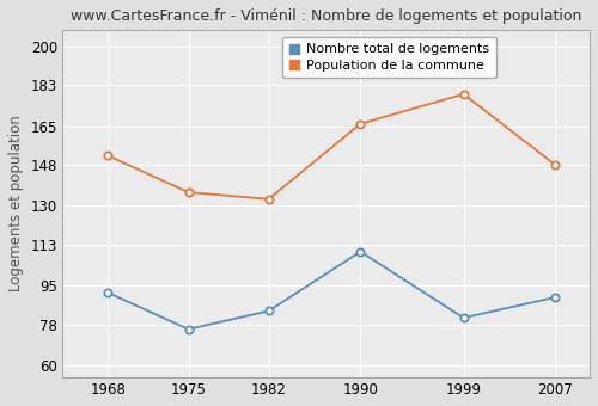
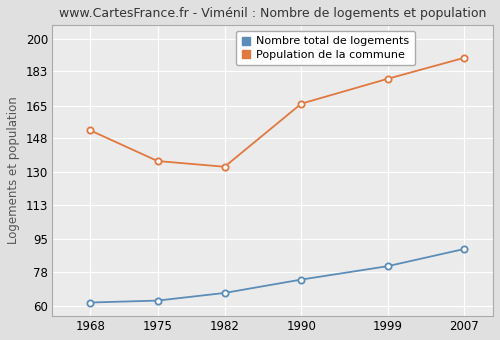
Nombre total de logements/1968: 92 -> 62
Nombre total de logements/1975: 76 -> 63
Nombre total de logements/1982: 84 -> 67
Nombre total de logements/1990: 110 -> 74
Population de la commune/2007: 148 -> 190
